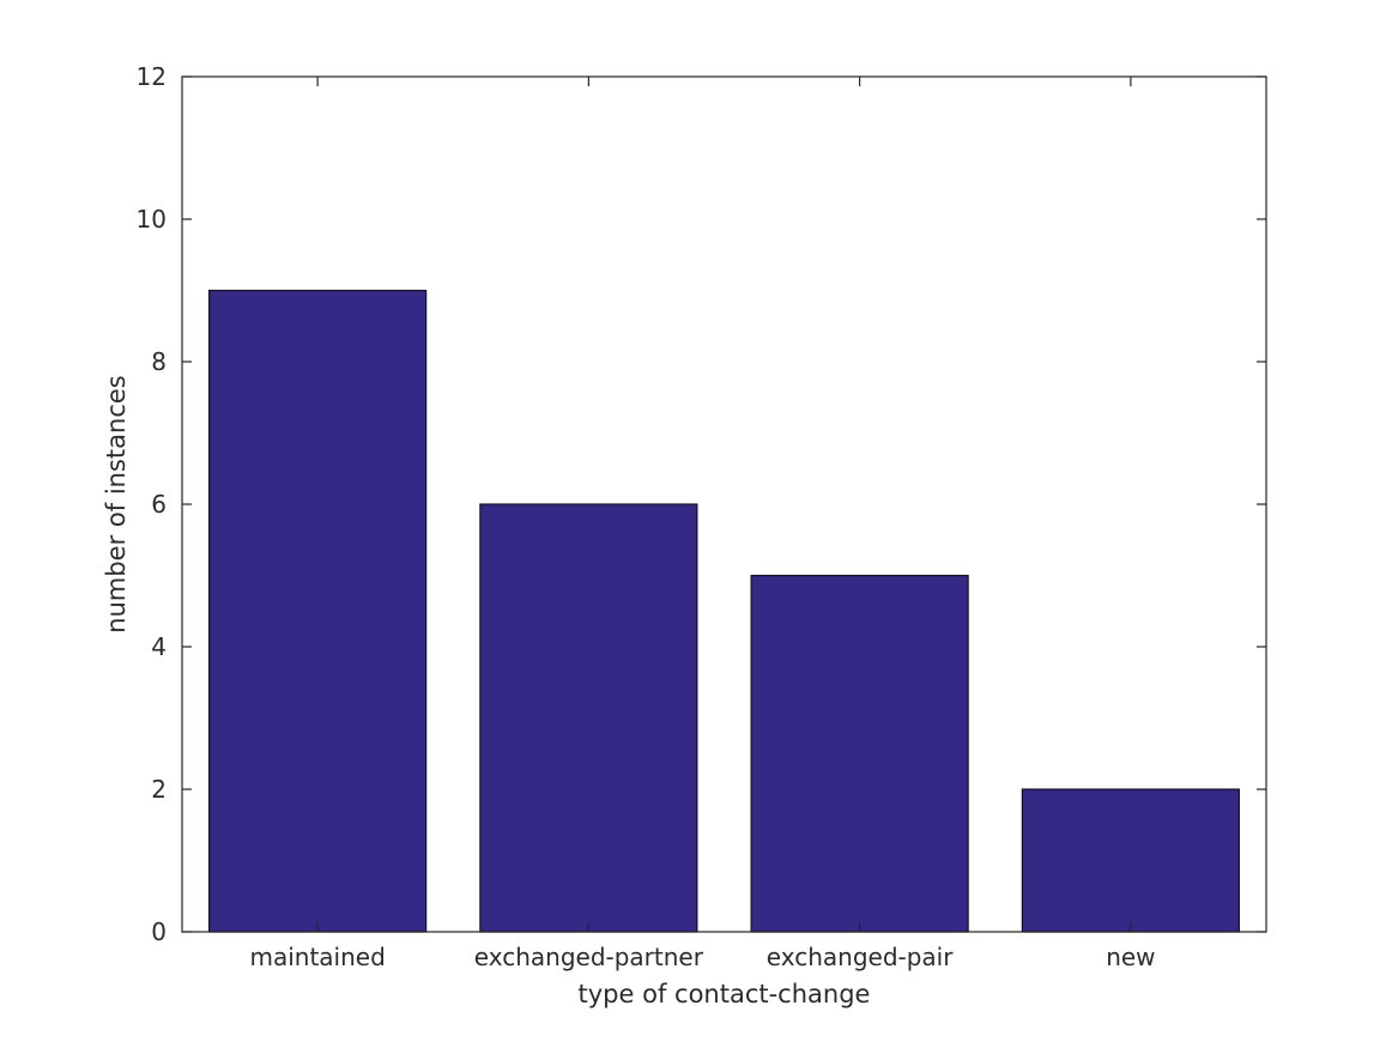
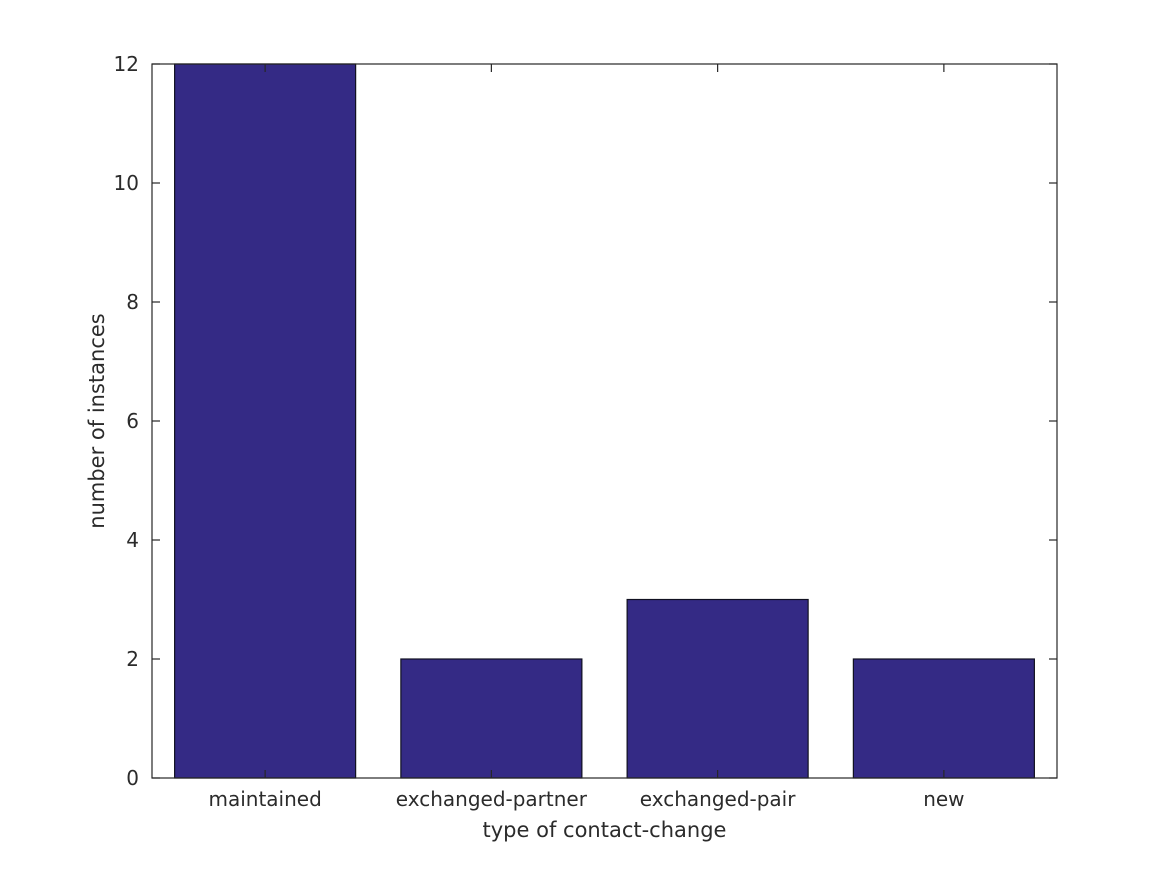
maintained: 9 -> 12
exchanged-partner: 6 -> 2
exchanged-pair: 5 -> 3
